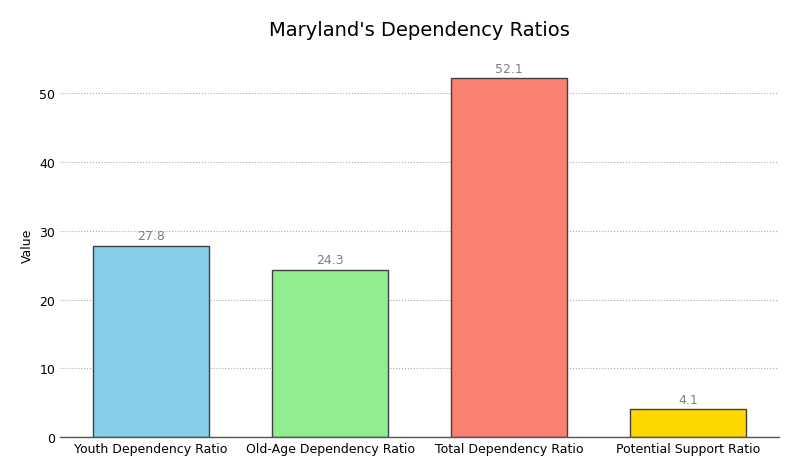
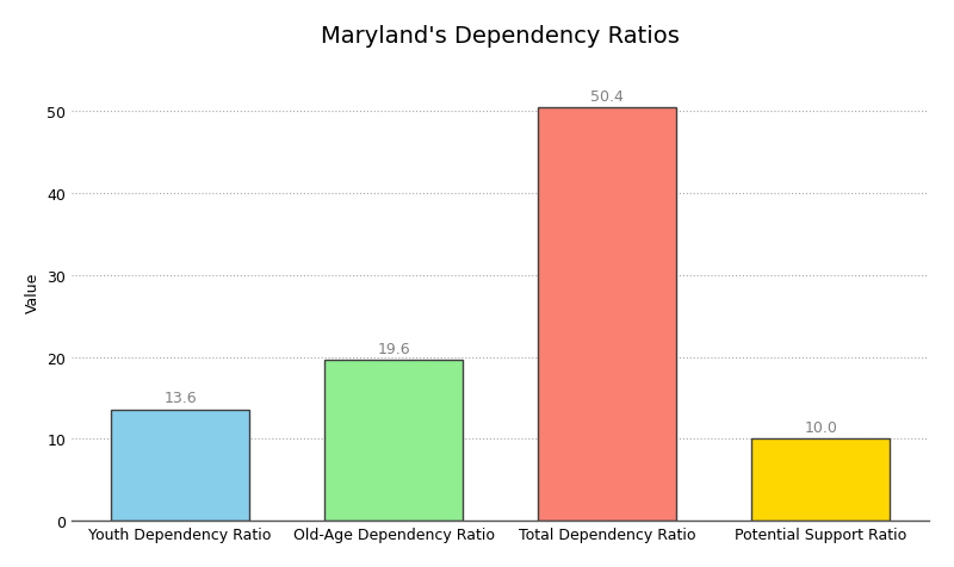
Youth Dependency Ratio: 27.8 -> 13.6
Old-Age Dependency Ratio: 24.3 -> 19.6
Total Dependency Ratio: 52.1 -> 50.4
Potential Support Ratio: 4.1 -> 10.0
